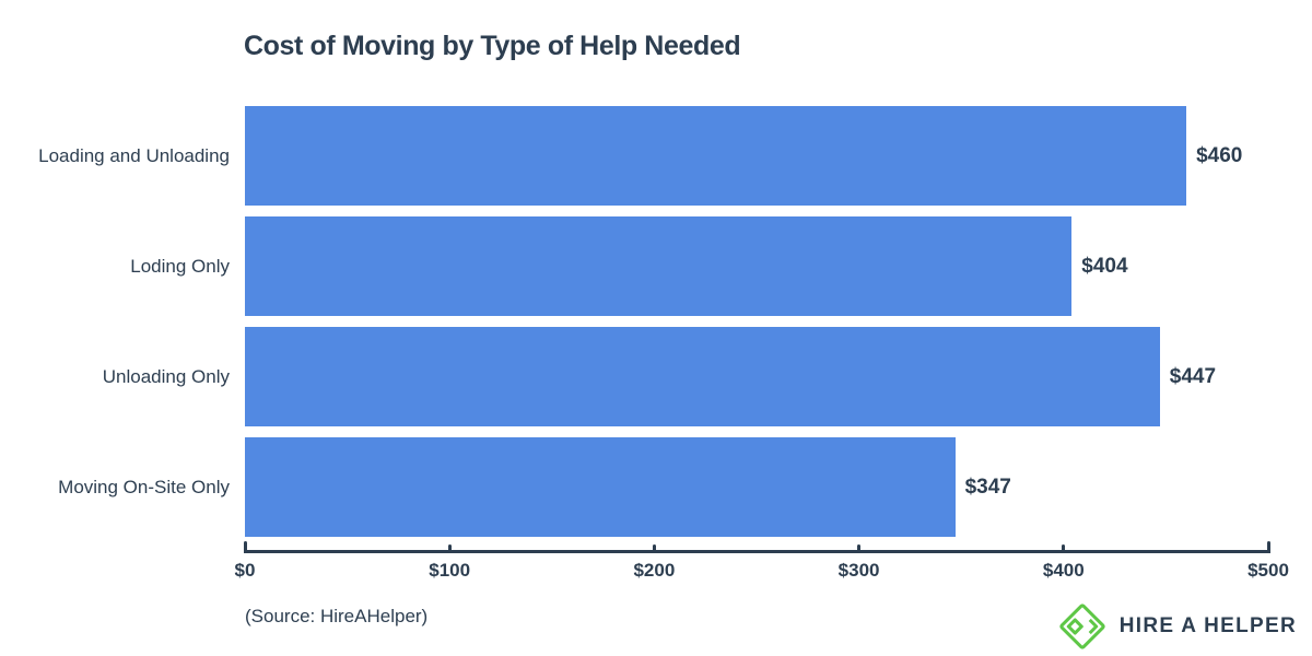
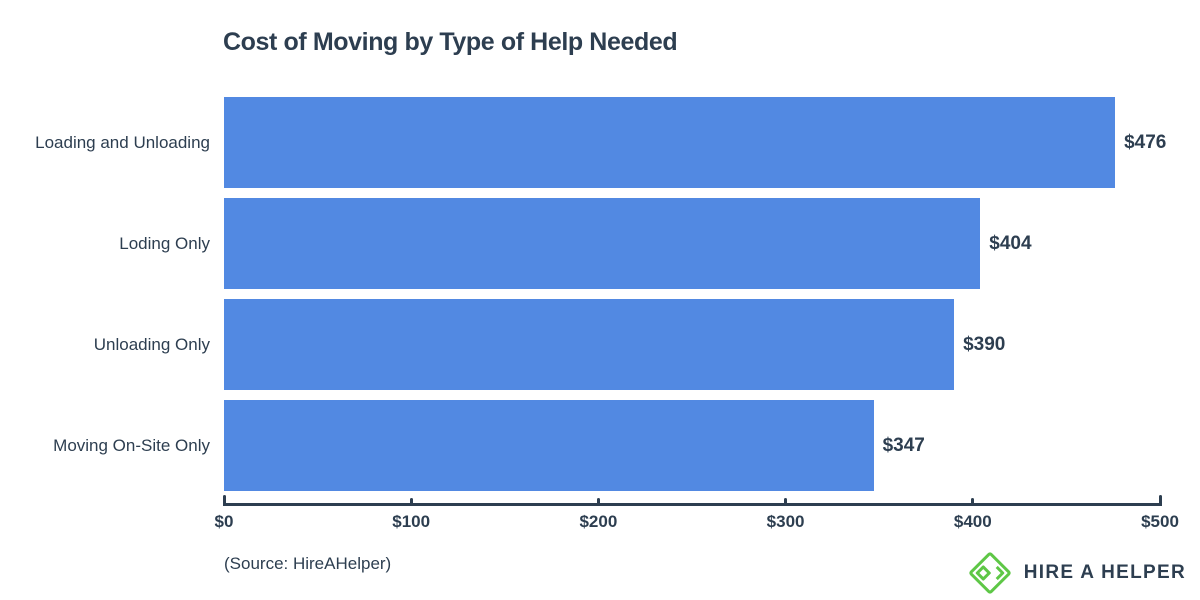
Loading and Unloading: $460 -> $476
Unloading Only: $447 -> $390
